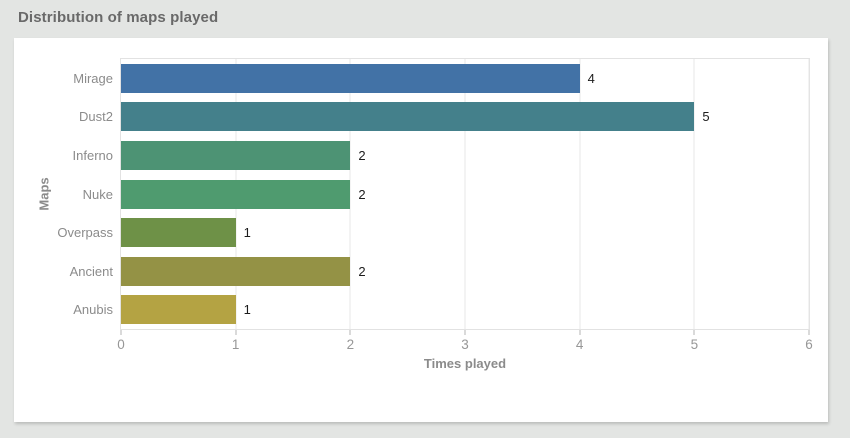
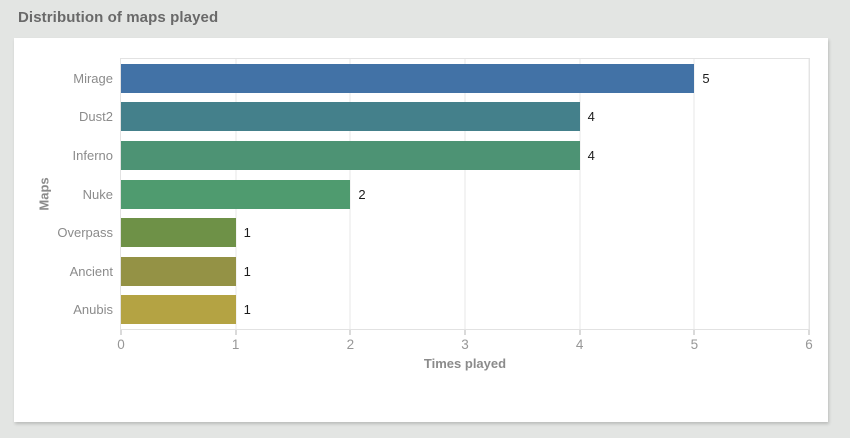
Mirage: 4 -> 5
Dust2: 5 -> 4
Inferno: 2 -> 4
Ancient: 2 -> 1
